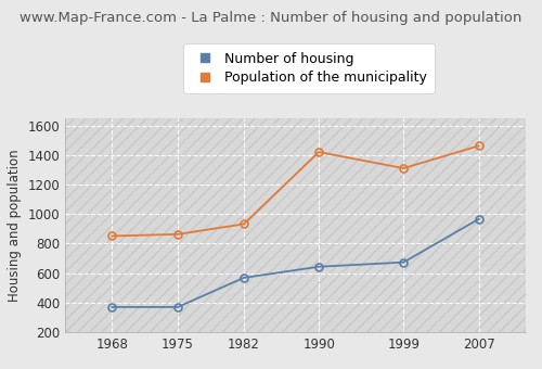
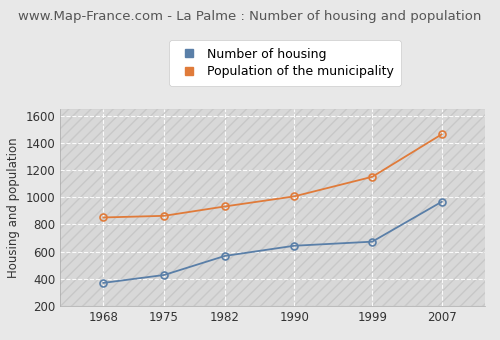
Number of housing/1975: 370 -> 430
Population of the municipality/1990: 1420 -> 1010
Population of the municipality/1999: 1310 -> 1150
